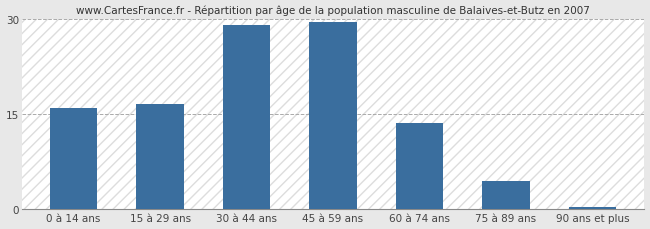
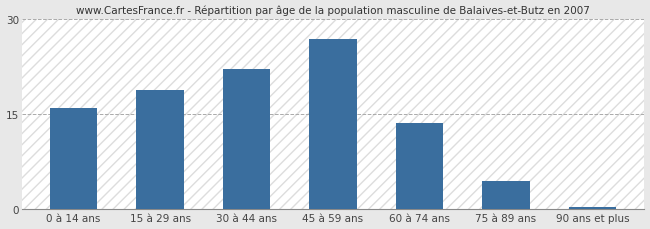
15 à 29 ans: 16.5 -> 18.8
30 à 44 ans: 29.0 -> 22.0
45 à 59 ans: 29.5 -> 26.8
